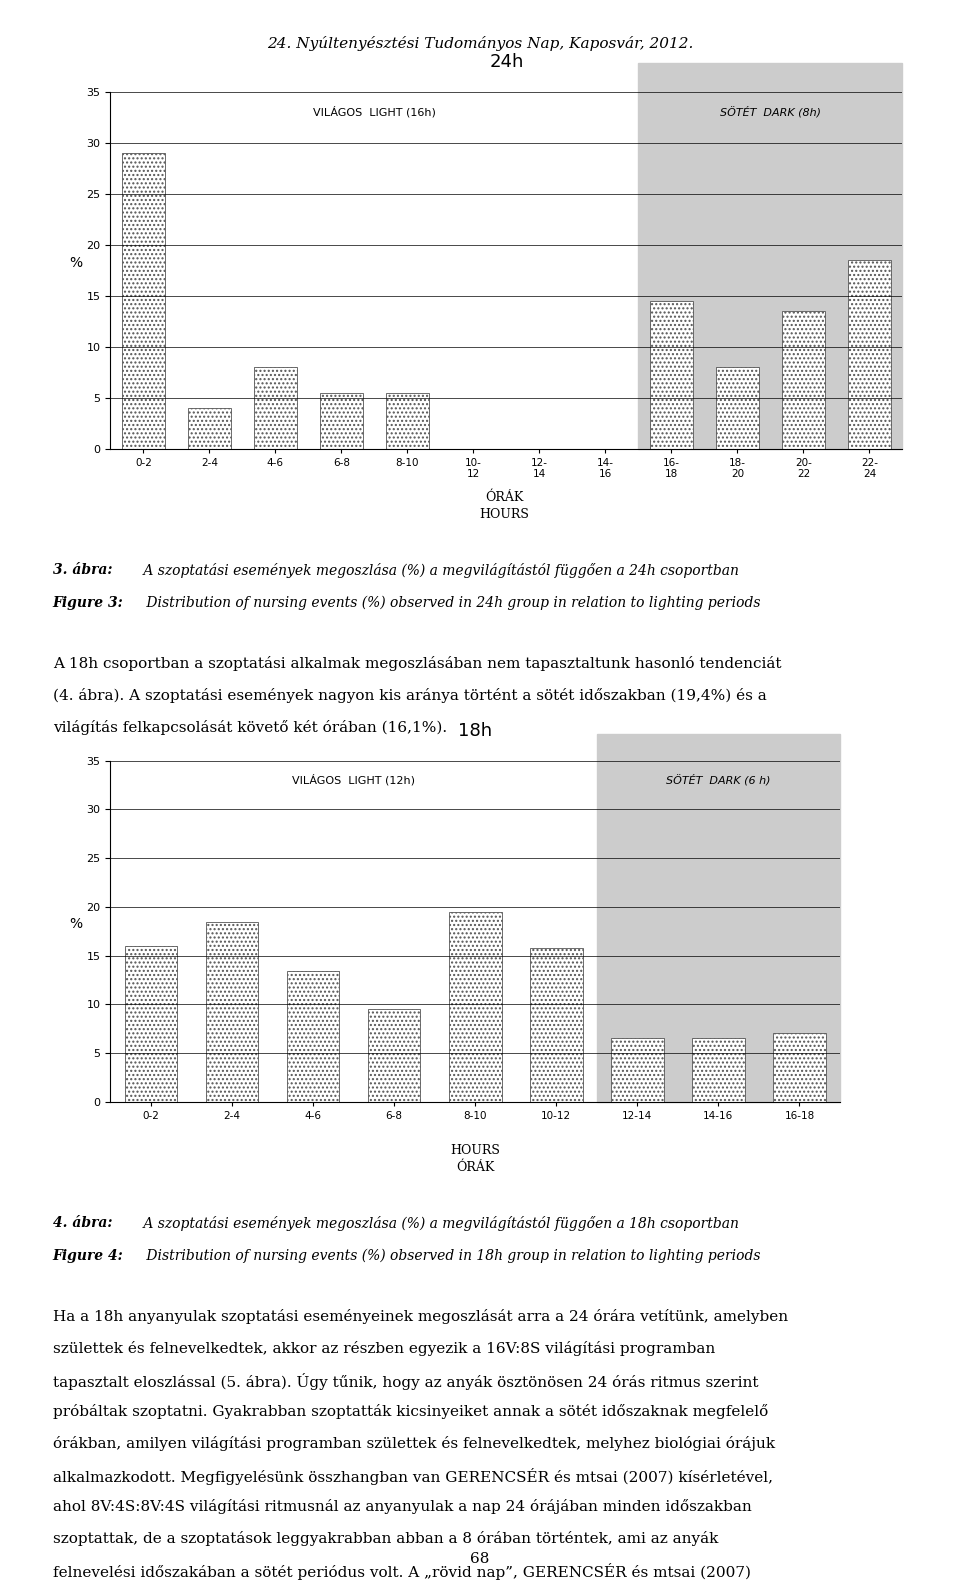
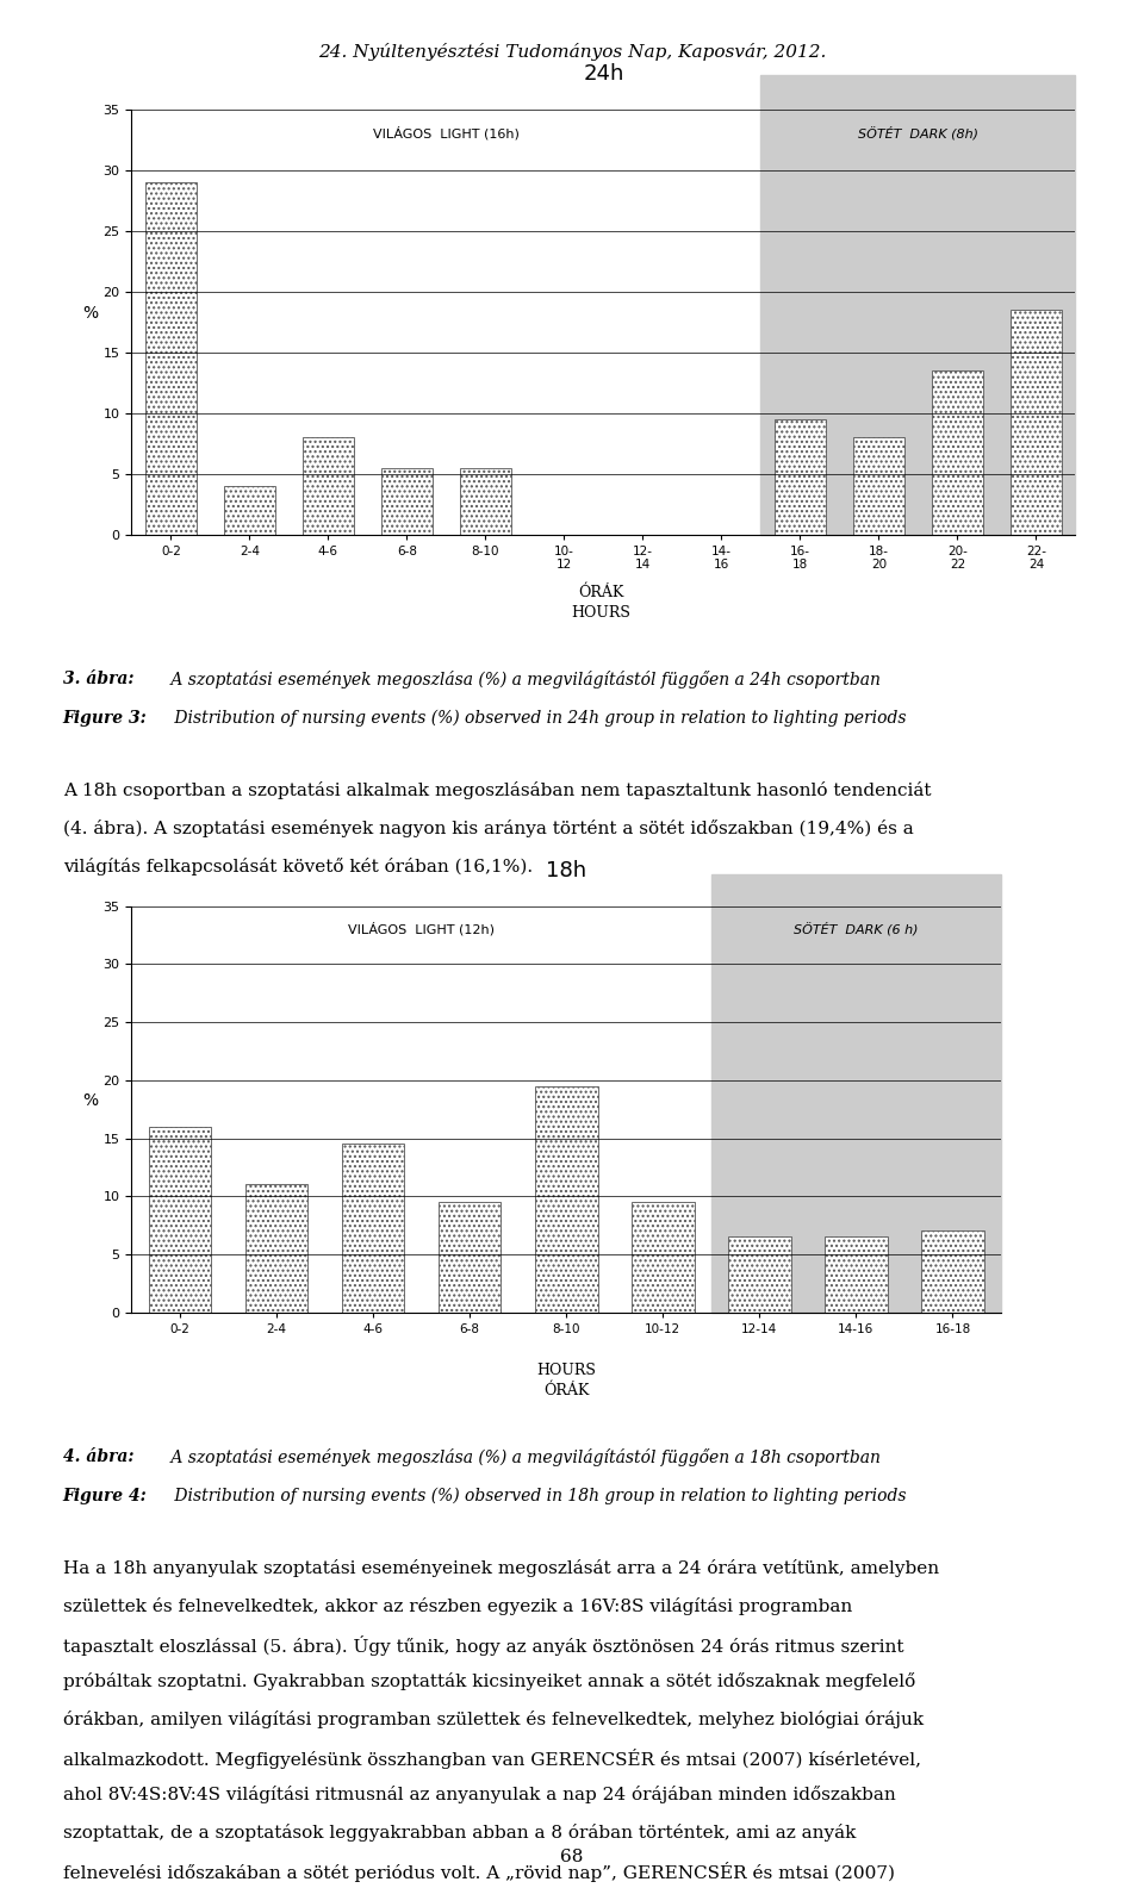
24h/16- 18: 14.5 -> 9.5
18h/2-4: 18.4 -> 11.0
18h/4-6: 13.4 -> 14.5
18h/10-12: 15.8 -> 9.5
